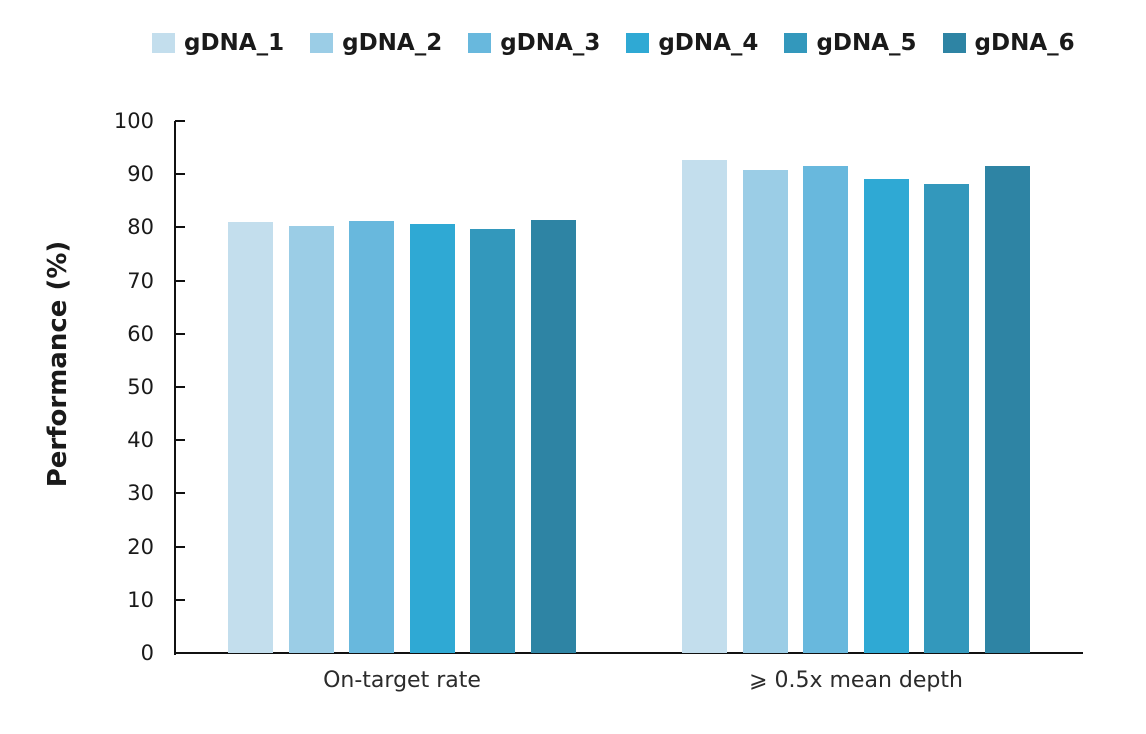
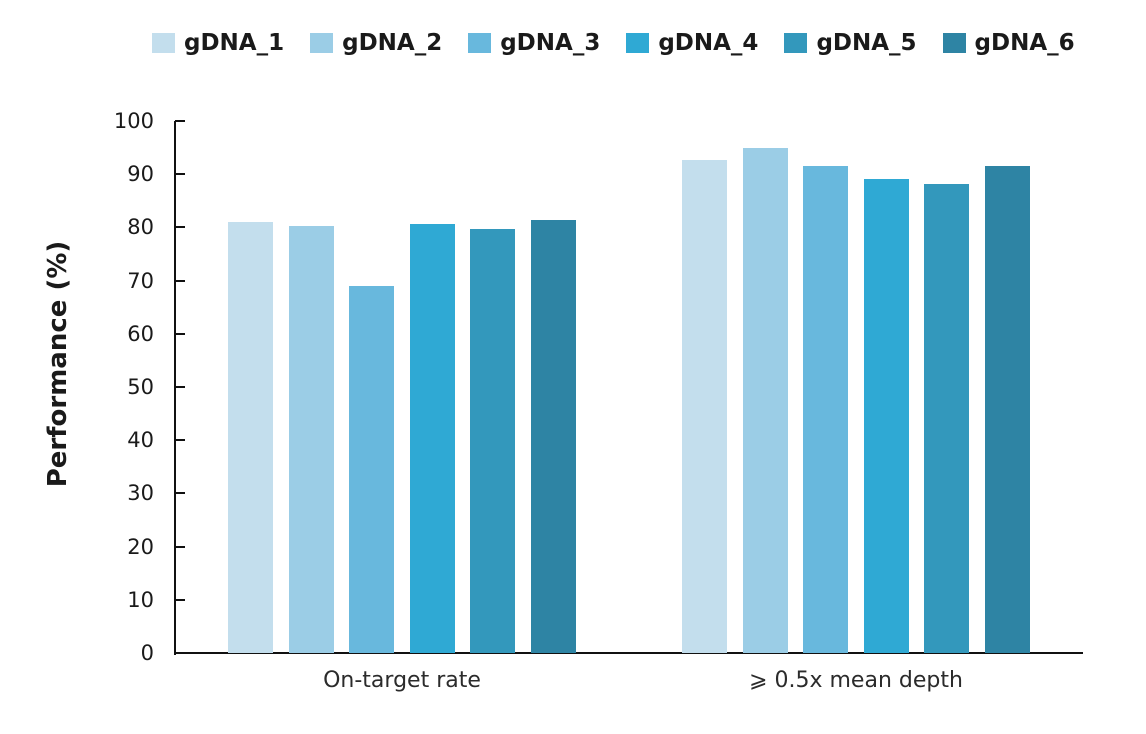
gDNA_3/On-target rate: 81 -> 69
gDNA_2/⩾ 0.5x mean depth: 91 -> 95
